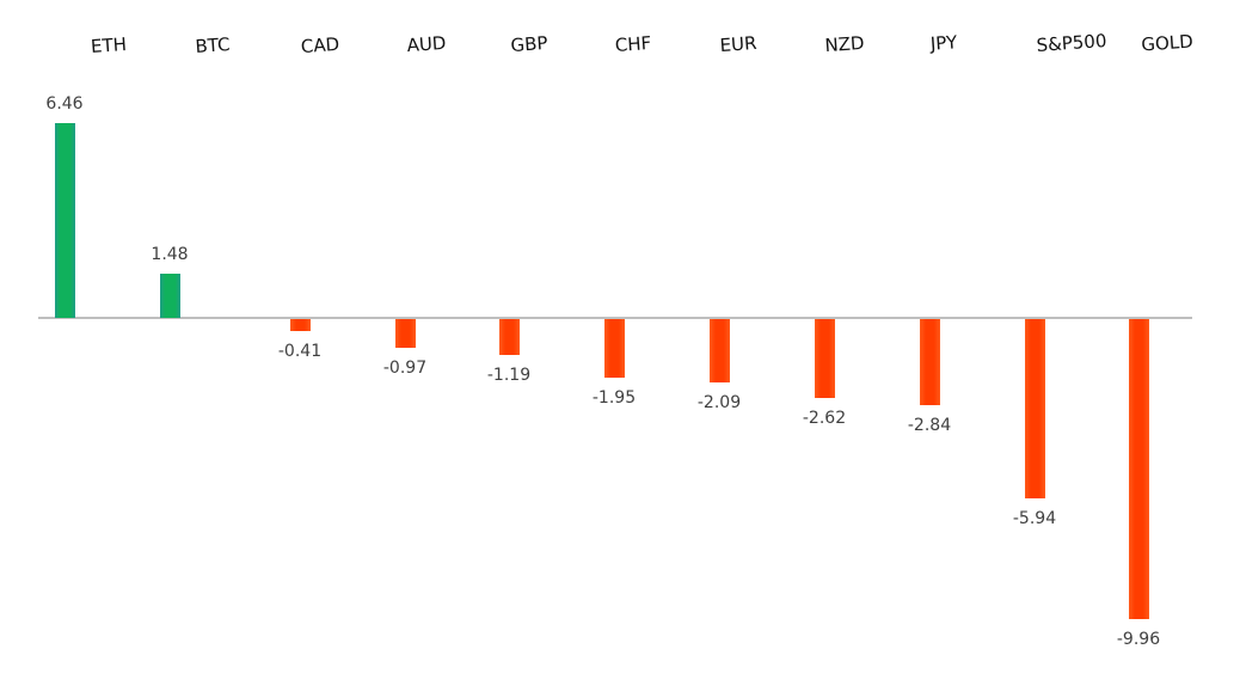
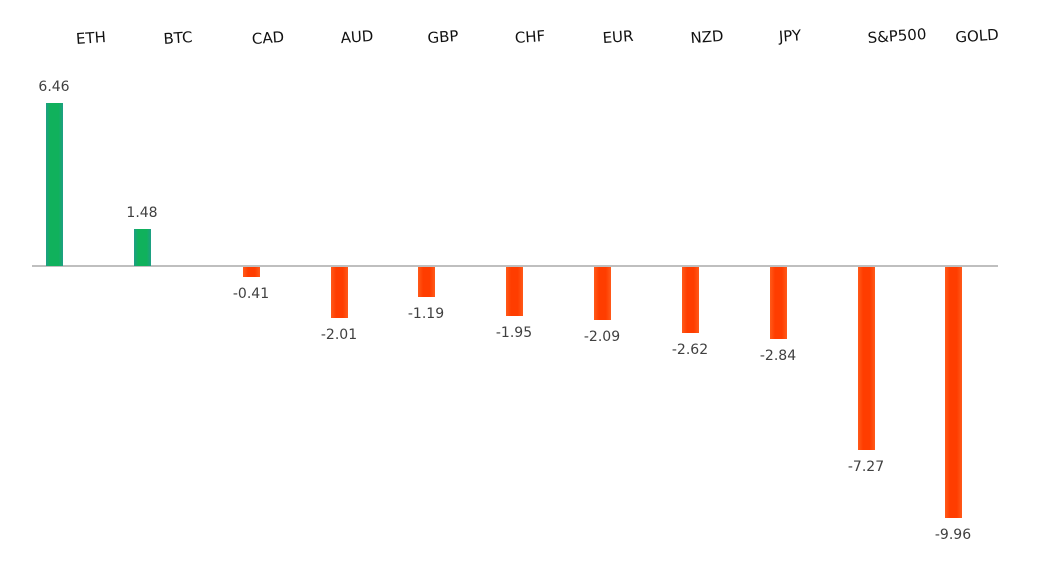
AUD: -0.97 -> -2.01
S&P500: -5.94 -> -7.27
